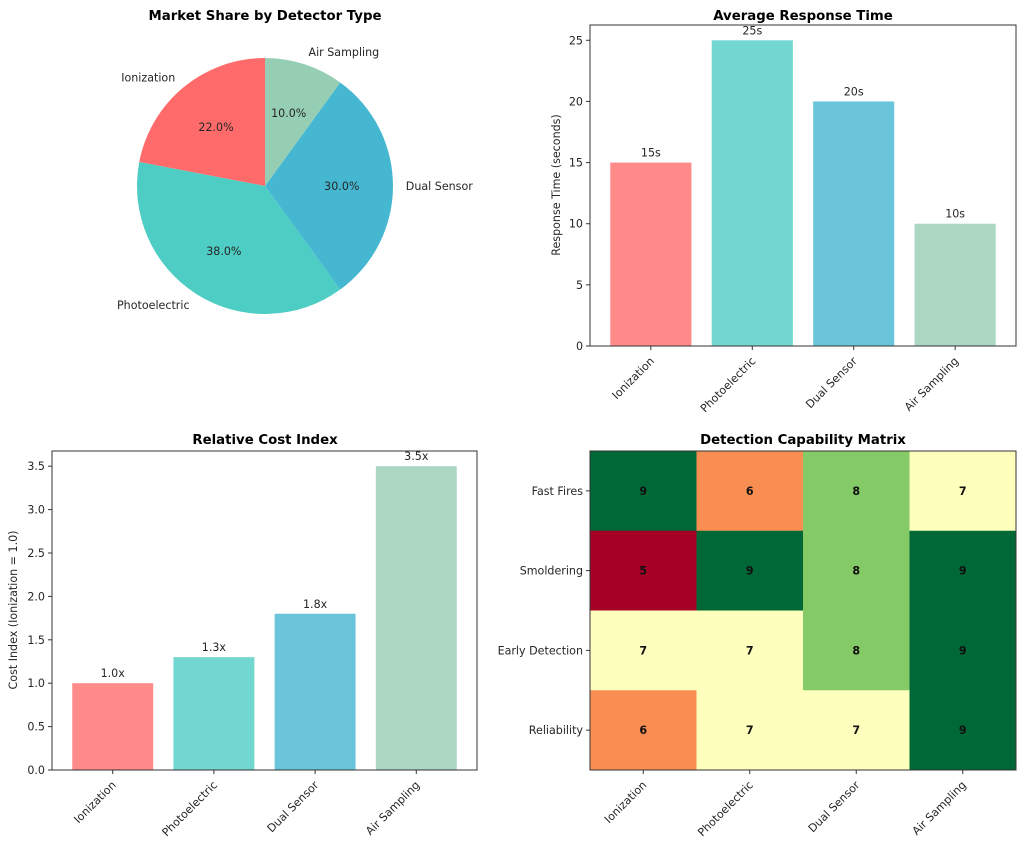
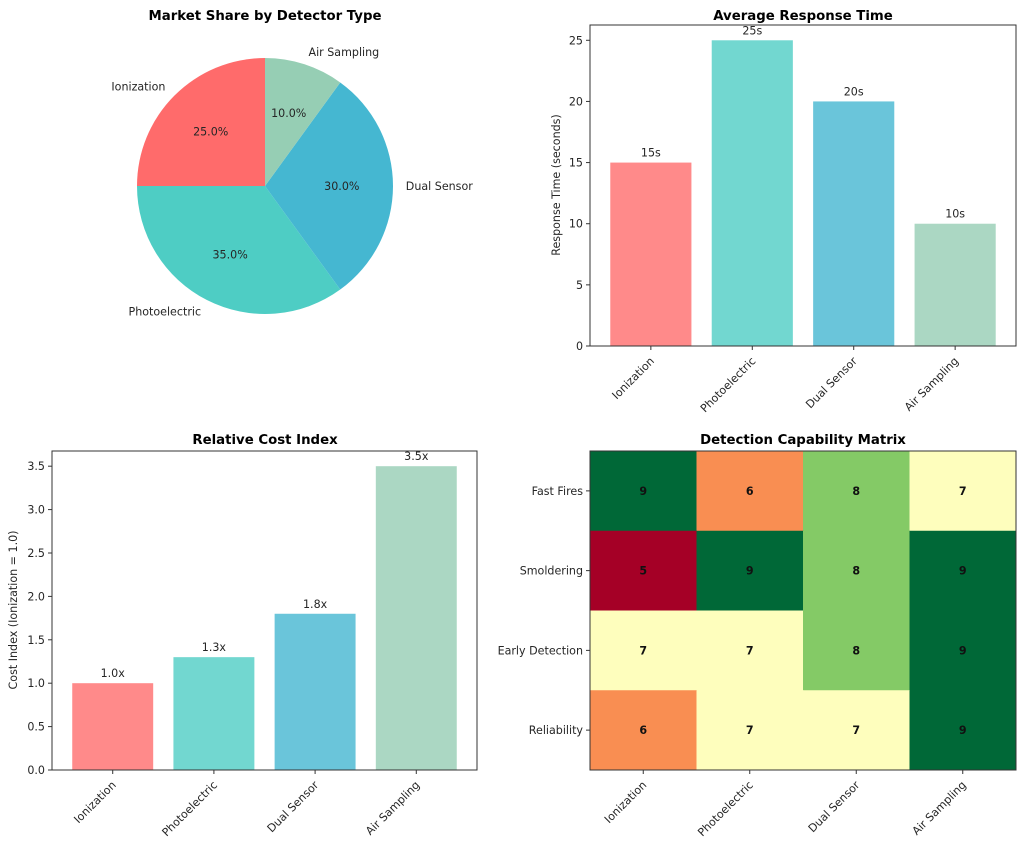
Market Share by Detector Type/Ionization: 22.0% -> 25.0%
Market Share by Detector Type/Photoelectric: 38.0% -> 35.0%
